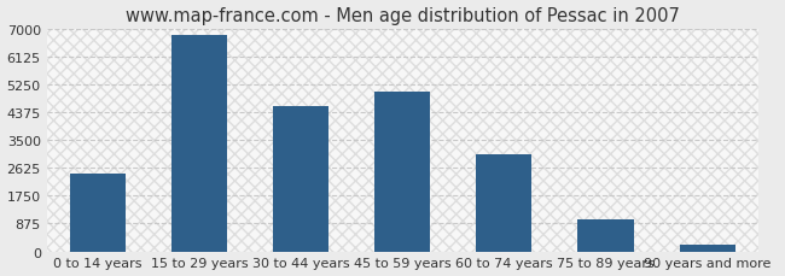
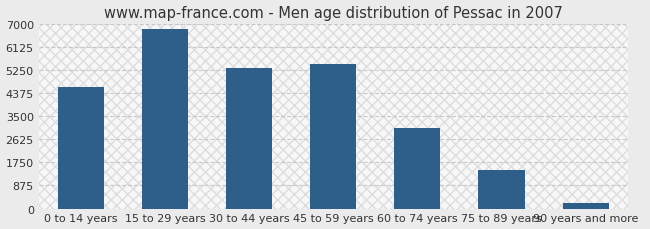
0 to 14 years: 2450 -> 4600
30 to 44 years: 4550 -> 5300
45 to 59 years: 5000 -> 5450
75 to 89 years: 1000 -> 1450
